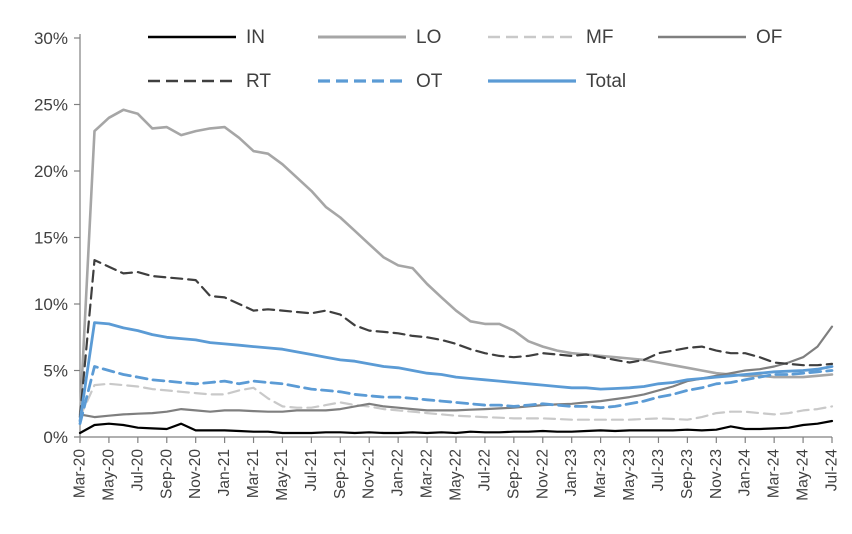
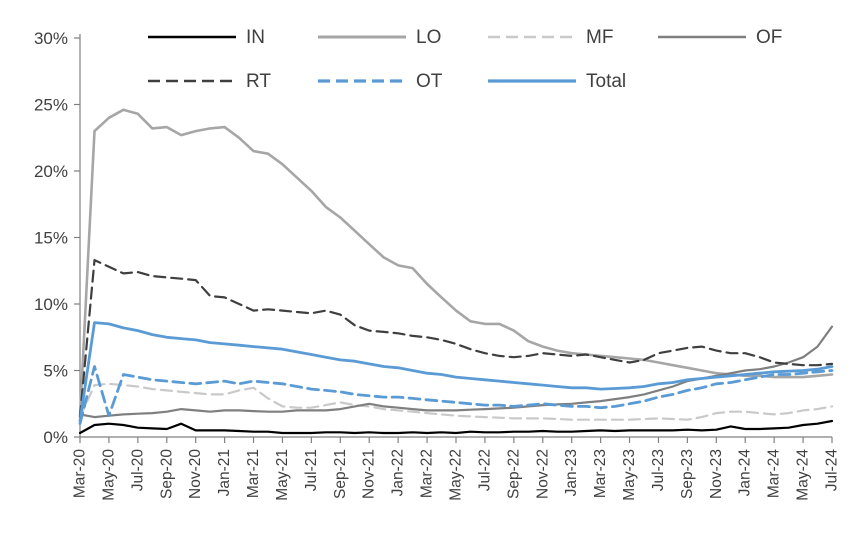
OT/May-20: 5.0% -> 1.6%
